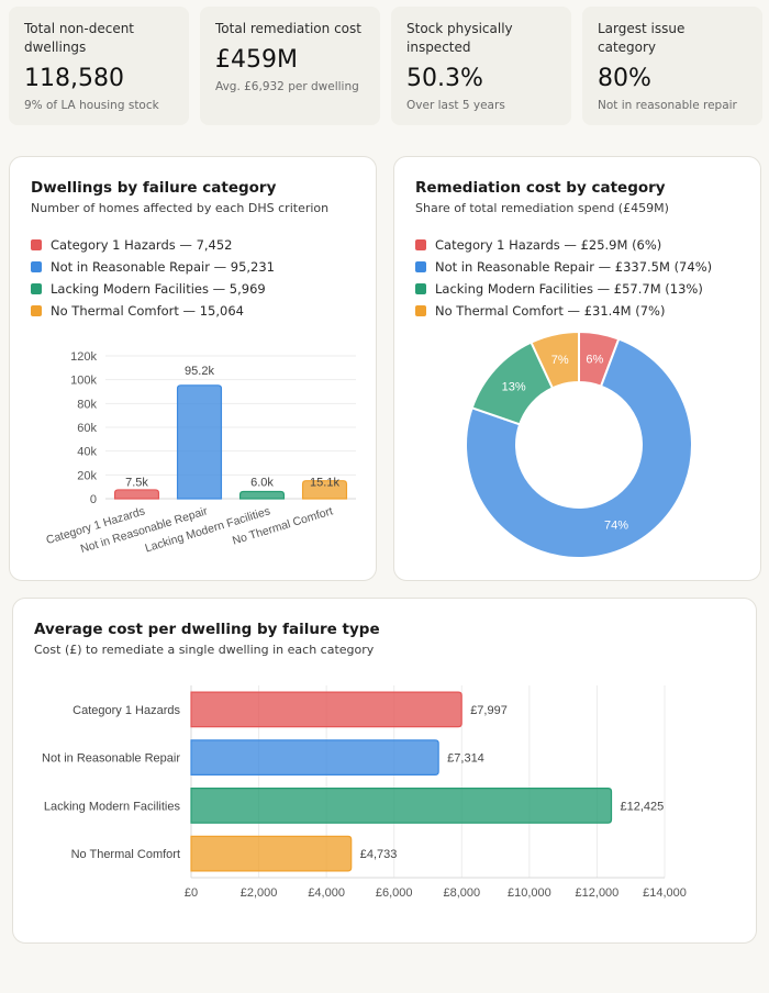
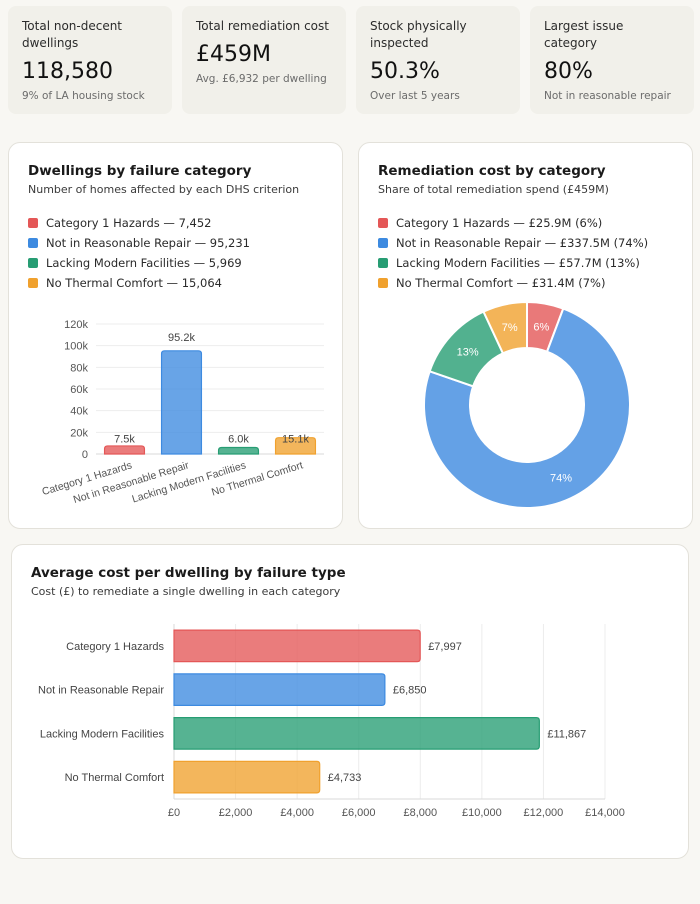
Average cost per dwelling by failure type/Not in Reasonable Repair: £7,314 -> £6,850
Average cost per dwelling by failure type/Lacking Modern Facilities: £12,425 -> £11,867
